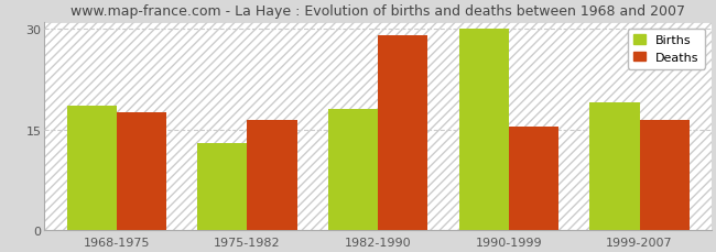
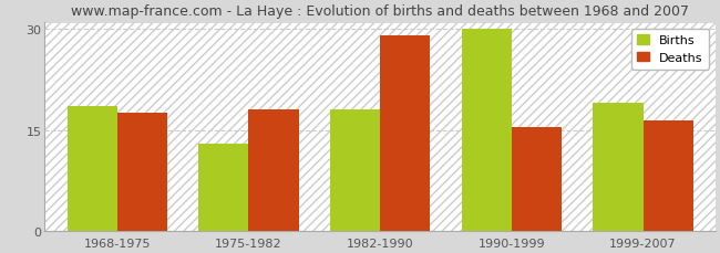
Deaths/1975-1982: 16.5 -> 18.0
